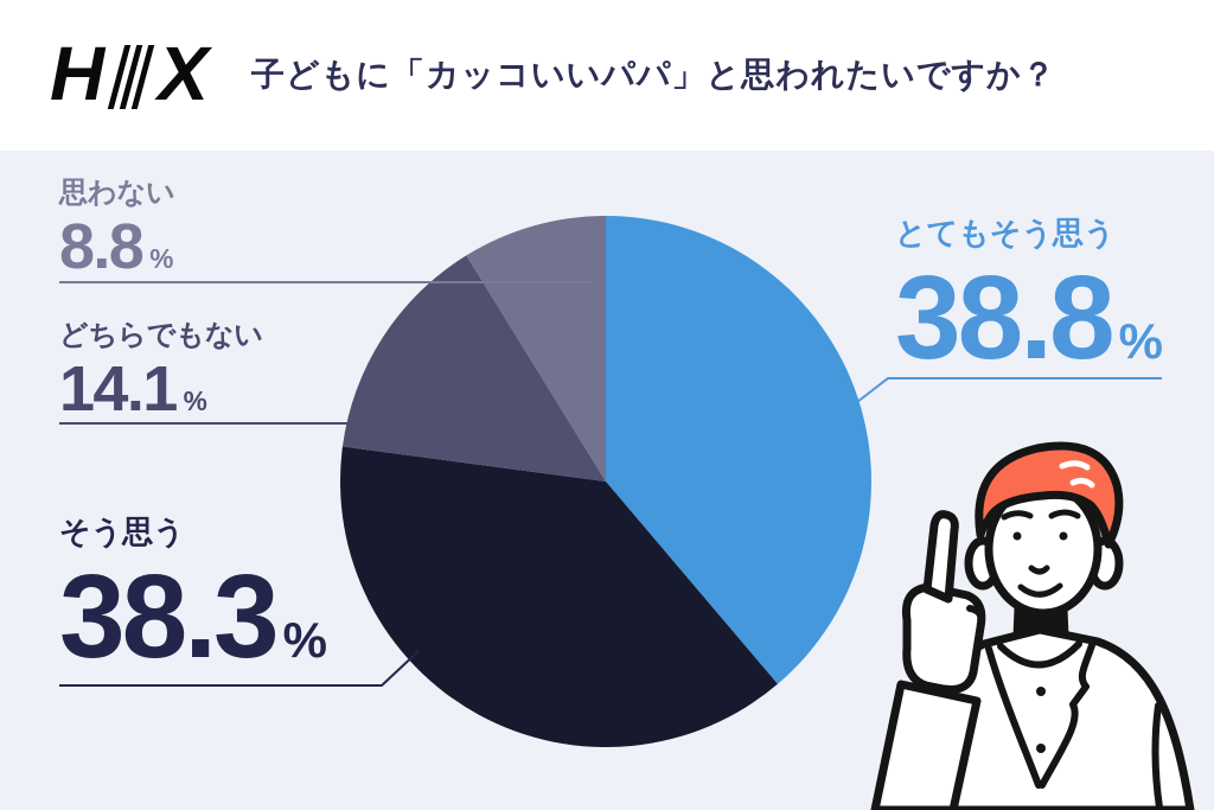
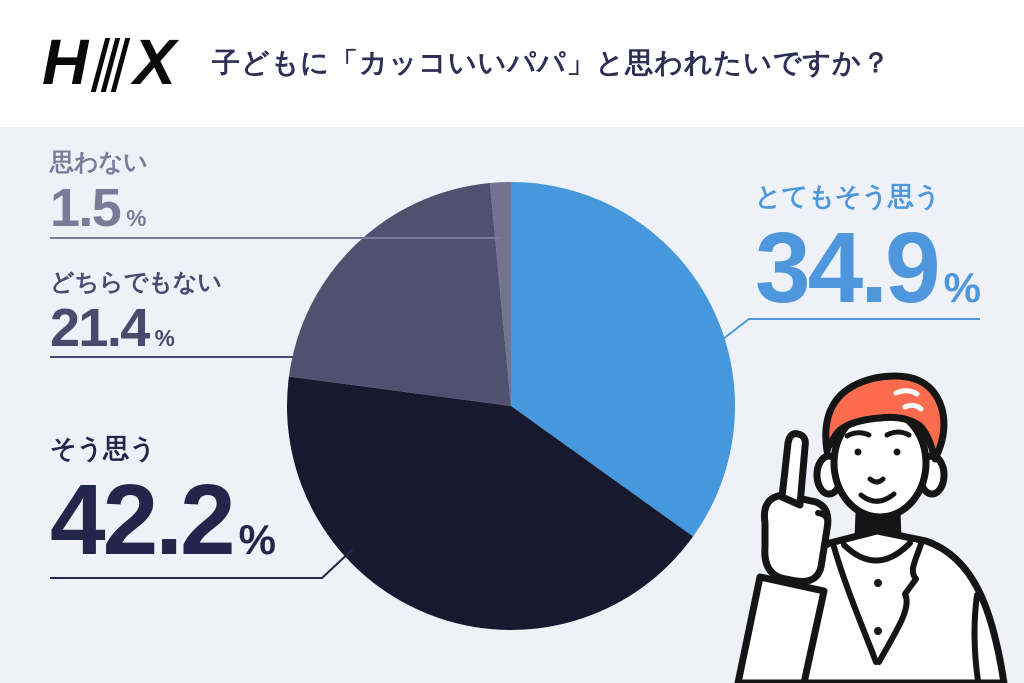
とてもそう思う: 38.8 -> 34.9
そう思う: 38.3 -> 42.2
どちらでもない: 14.1 -> 21.4
思わない: 8.8 -> 1.5
